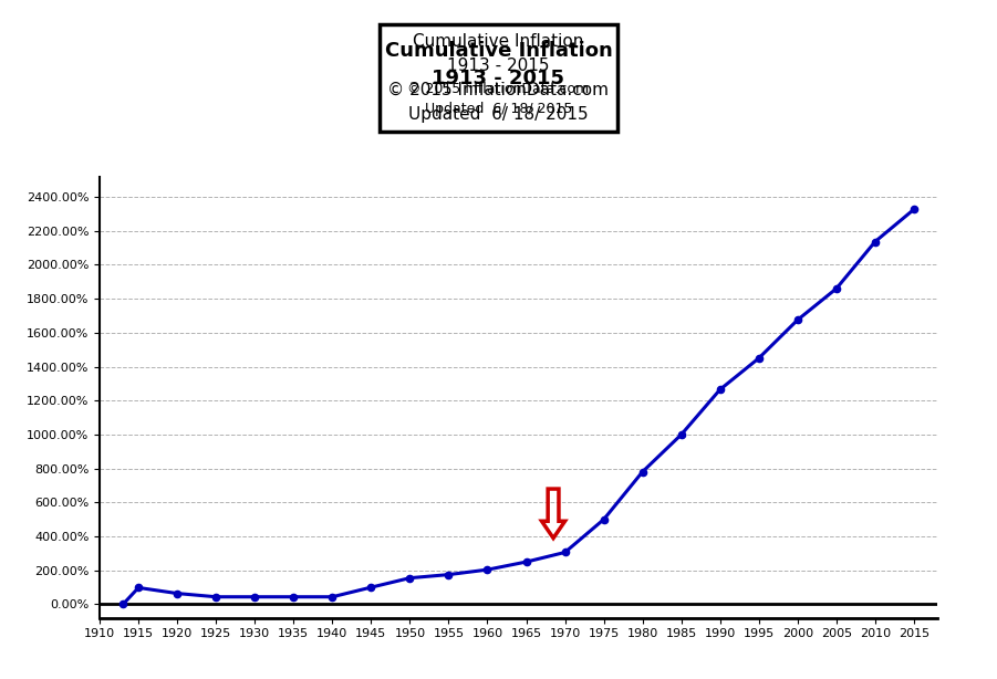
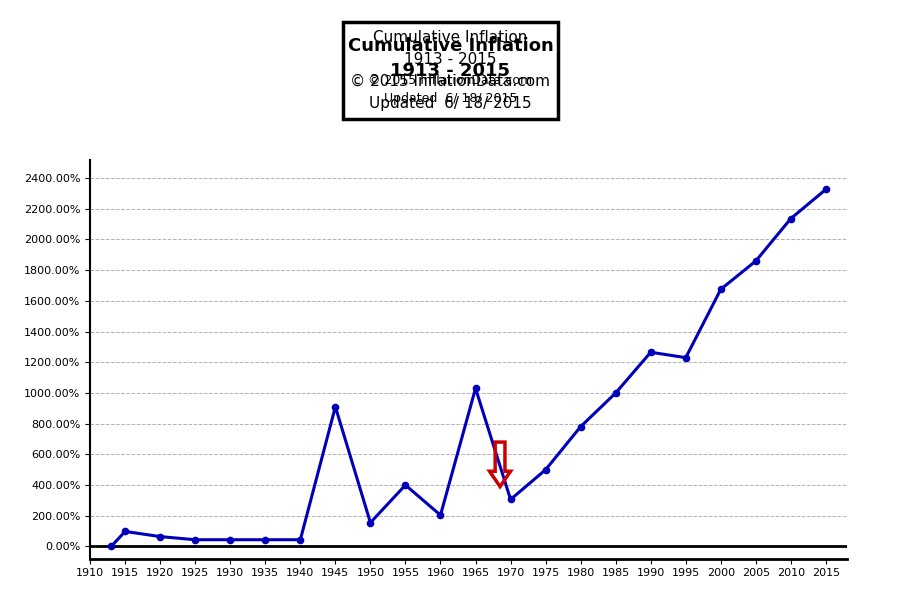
1945: 100% -> 910%
1955: 180% -> 400%
1965: 250% -> 1030%
1995: 1450% -> 1230%
